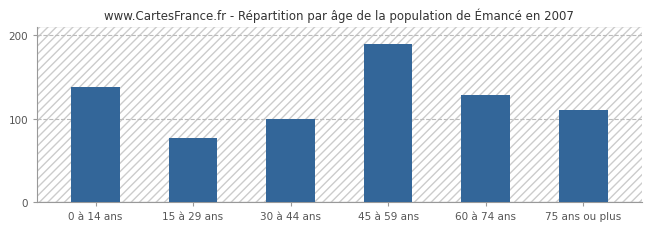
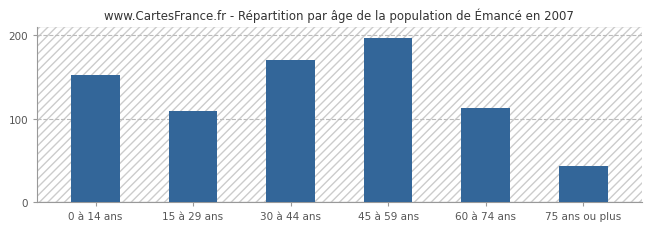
0 à 14 ans: 138 -> 152
15 à 29 ans: 76 -> 109
30 à 44 ans: 100 -> 170
45 à 59 ans: 190 -> 197
60 à 74 ans: 128 -> 113
75 ans ou plus: 110 -> 43
